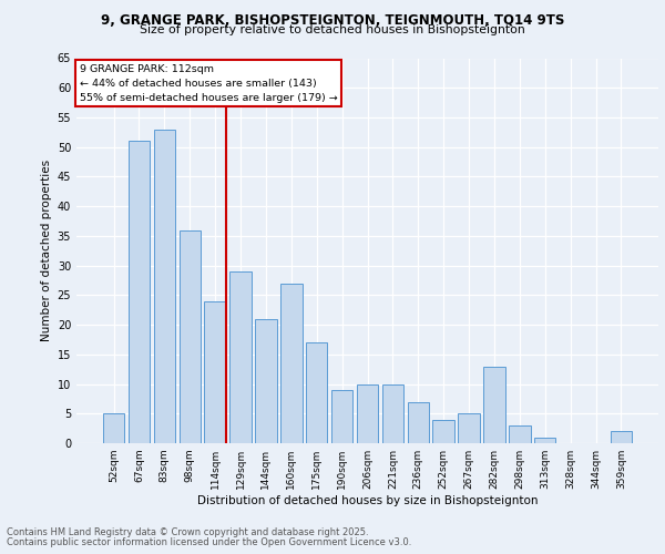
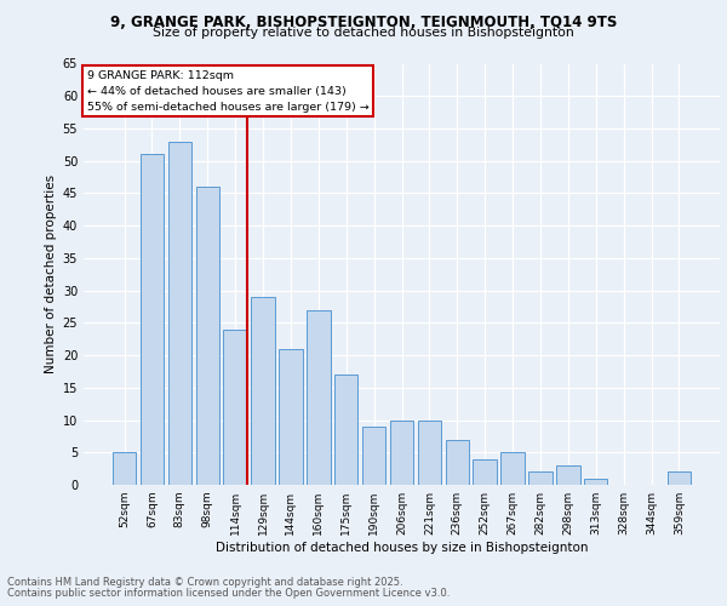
98sqm: 36 -> 46
282sqm: 13 -> 2
